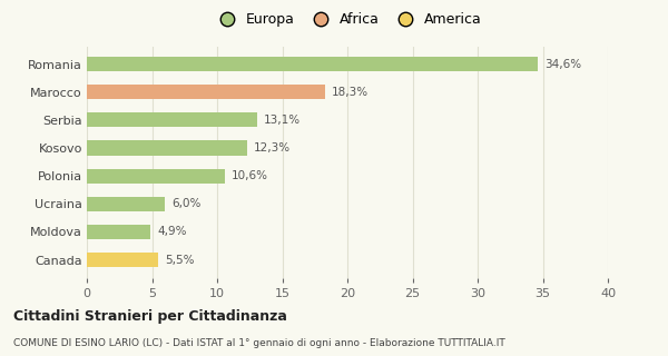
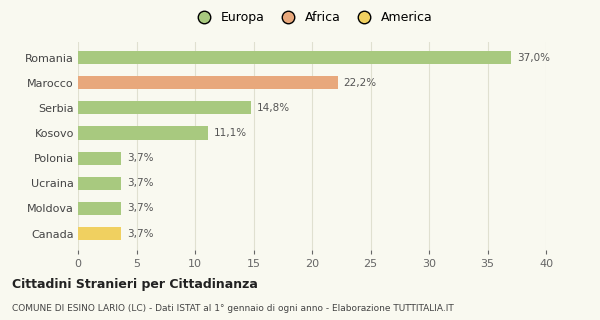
Romania: 34,6% -> 37,0%
Marocco: 18,3% -> 22,2%
Serbia: 13,1% -> 14,8%
Kosovo: 12,3% -> 11,1%
Polonia: 10,6% -> 3,7%
Ucraina: 6,0% -> 3,7%
Moldova: 4,9% -> 3,7%
Canada: 5,5% -> 3,7%
